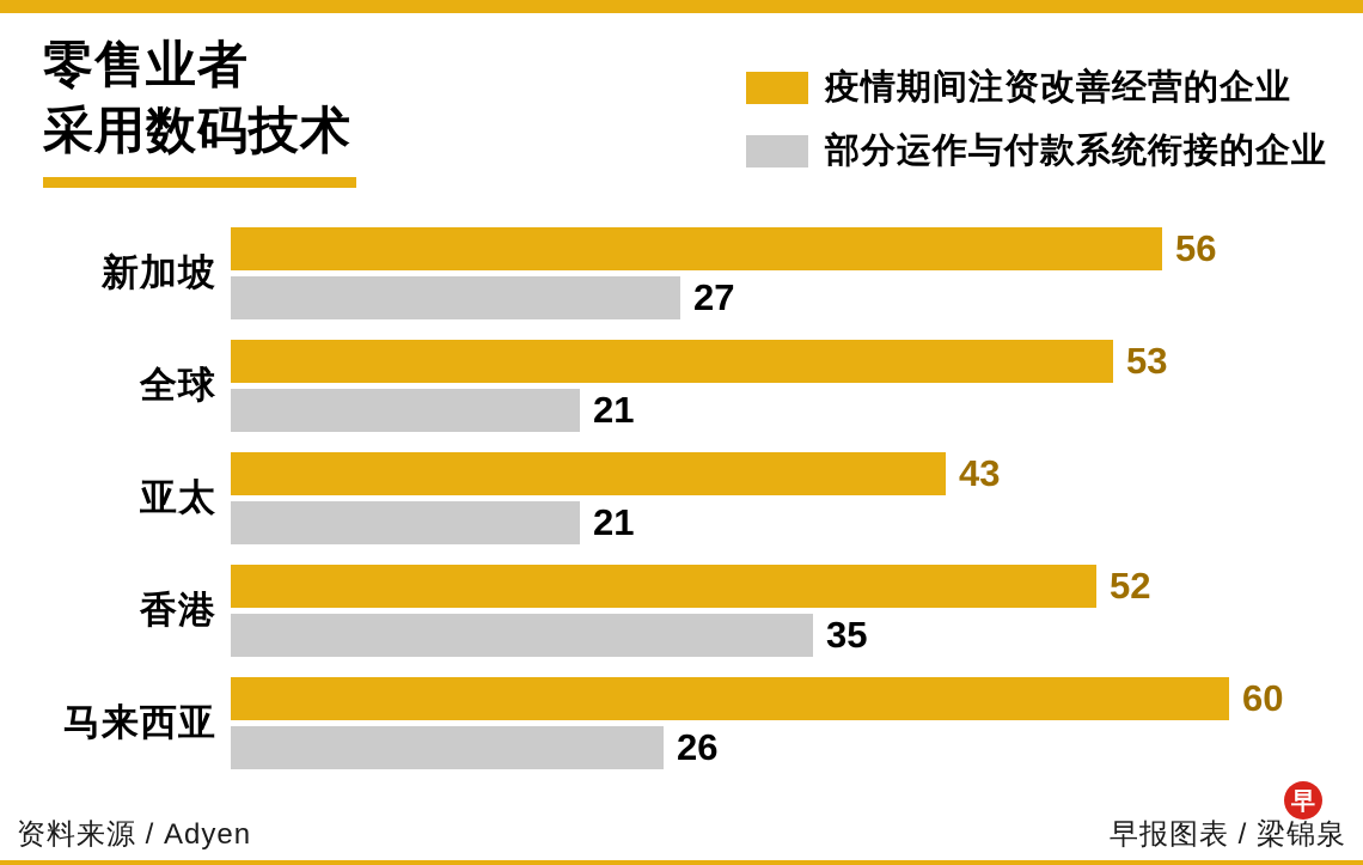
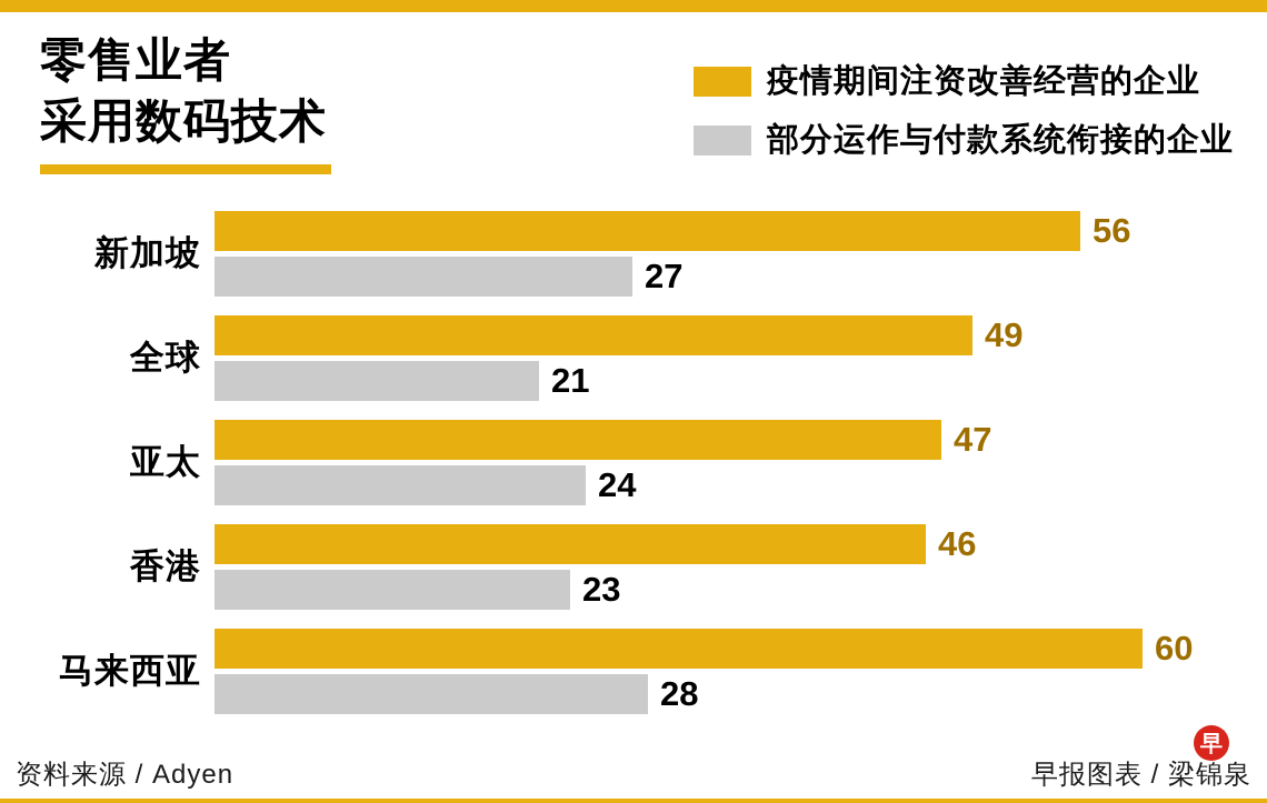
疫情期间注资改善经营的企业/全球: 53 -> 49
疫情期间注资改善经营的企业/亚太: 43 -> 47
部分运作与付款系统衔接的企业/亚太: 21 -> 24
疫情期间注资改善经营的企业/香港: 52 -> 46
部分运作与付款系统衔接的企业/香港: 35 -> 23
部分运作与付款系统衔接的企业/马来西亚: 26 -> 28
